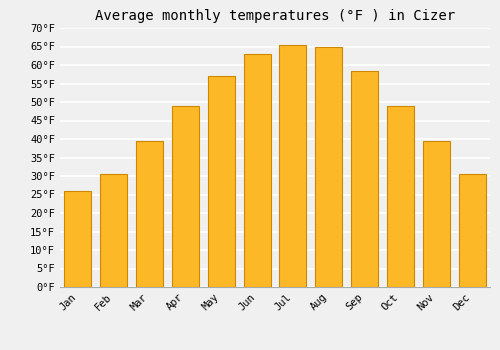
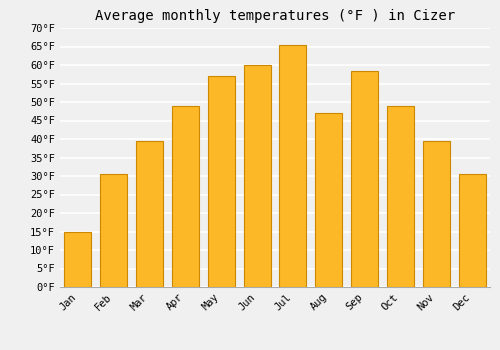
Jan: 26.0°F -> 15.0°F
Jun: 63.0°F -> 60.0°F
Aug: 65.0°F -> 47.0°F
